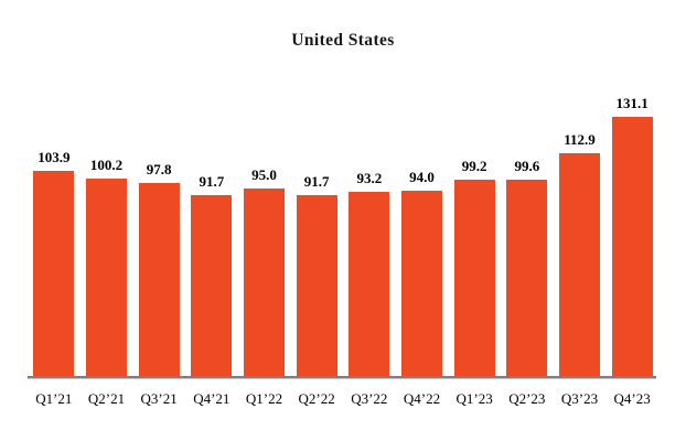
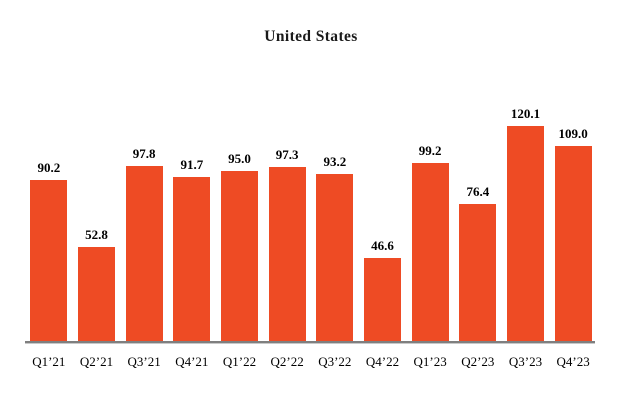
Q1’21: 103.9 -> 90.2
Q2’21: 100.2 -> 52.8
Q2’22: 91.7 -> 97.3
Q4’22: 94.0 -> 46.6
Q2’23: 99.6 -> 76.4
Q3’23: 112.9 -> 120.1
Q4’23: 131.1 -> 109.0
